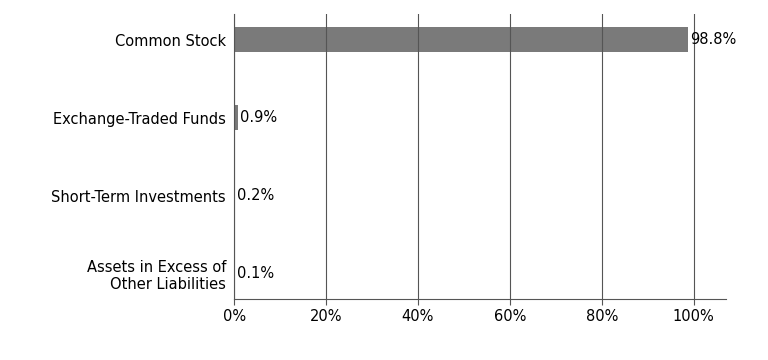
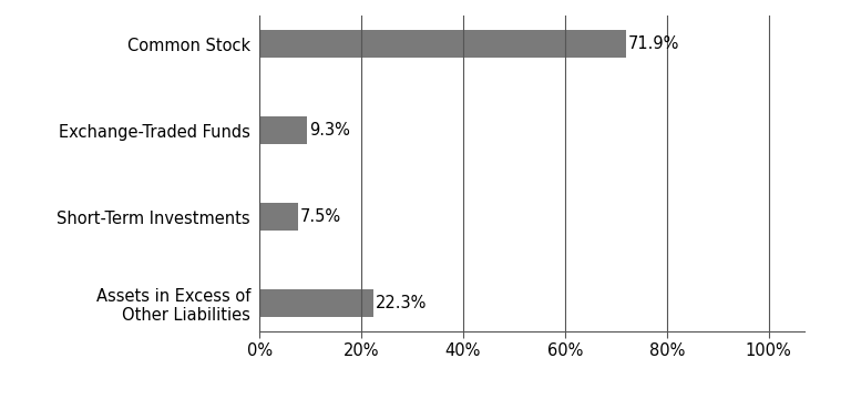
Common Stock: 98.8% -> 71.9%
Exchange-Traded Funds: 0.9% -> 9.3%
Short-Term Investments: 0.2% -> 7.5%
Assets in Excess of Other Liabilities: 0.1% -> 22.3%
